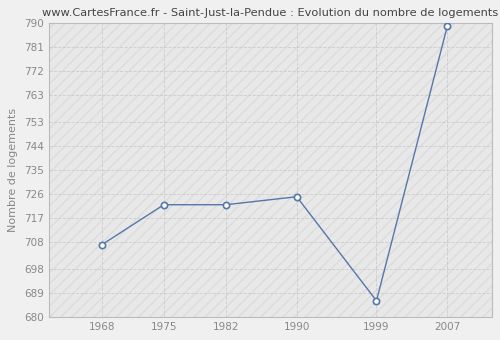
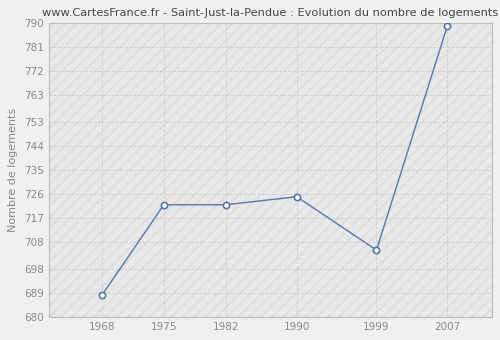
1968: 707 -> 688
1999: 686 -> 705
